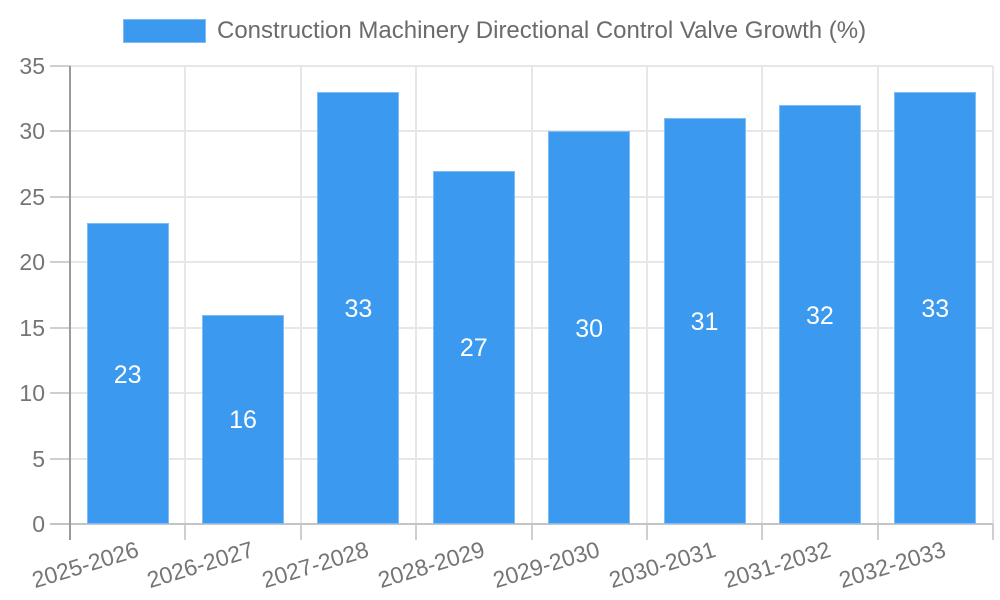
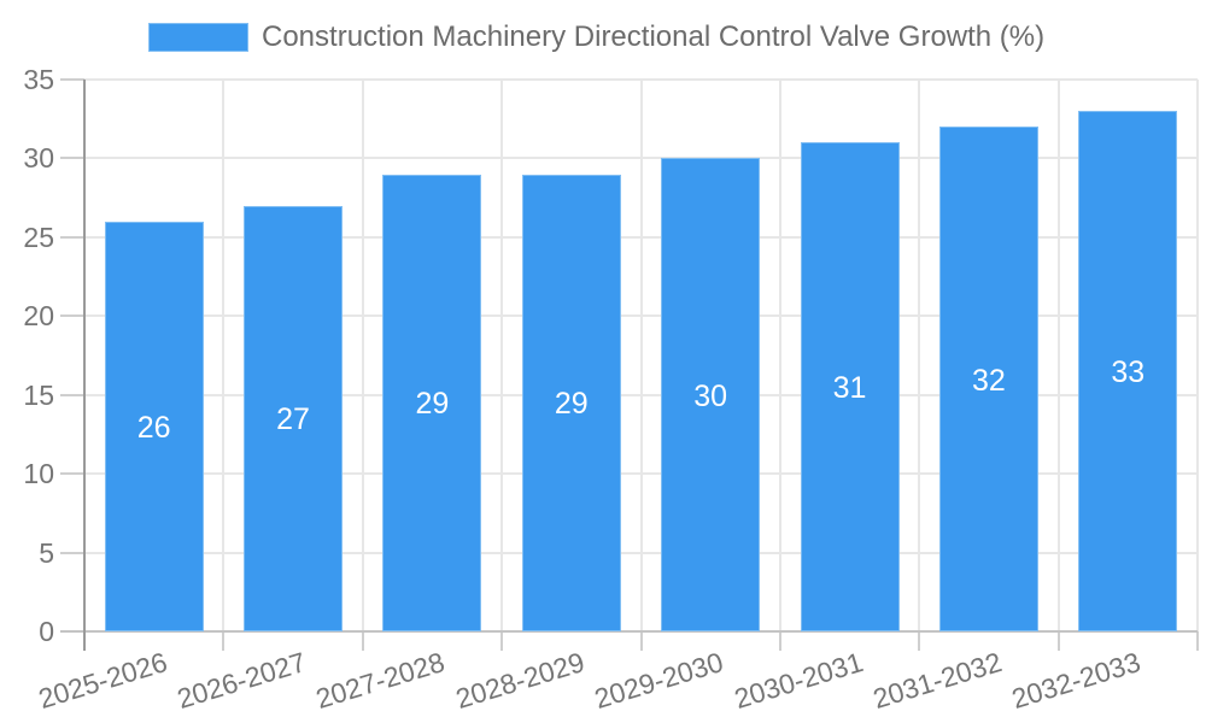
2025-2026: 23 -> 26
2026-2027: 16 -> 27
2027-2028: 33 -> 29
2028-2029: 27 -> 29
